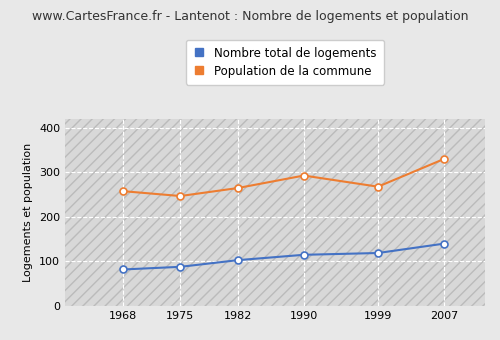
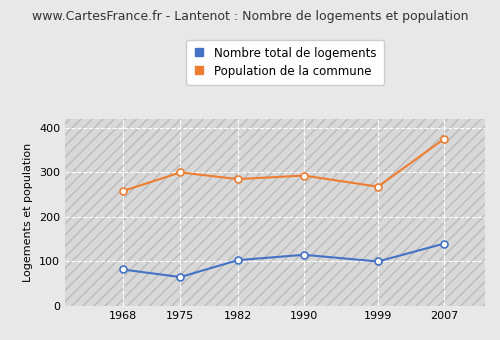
Nombre total de logements/1975: 88 -> 65
Population de la commune/1975: 247 -> 300
Population de la commune/1982: 265 -> 285
Nombre total de logements/1999: 119 -> 100
Population de la commune/2007: 330 -> 375
